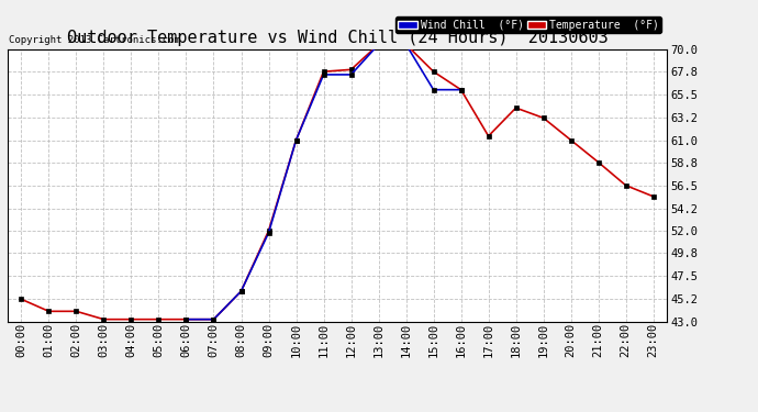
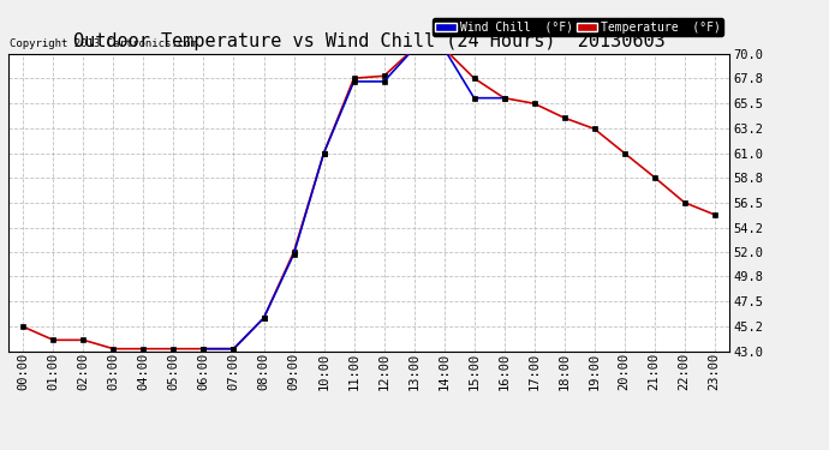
Temperature (°F)/17:00: 61.4 -> 65.5
